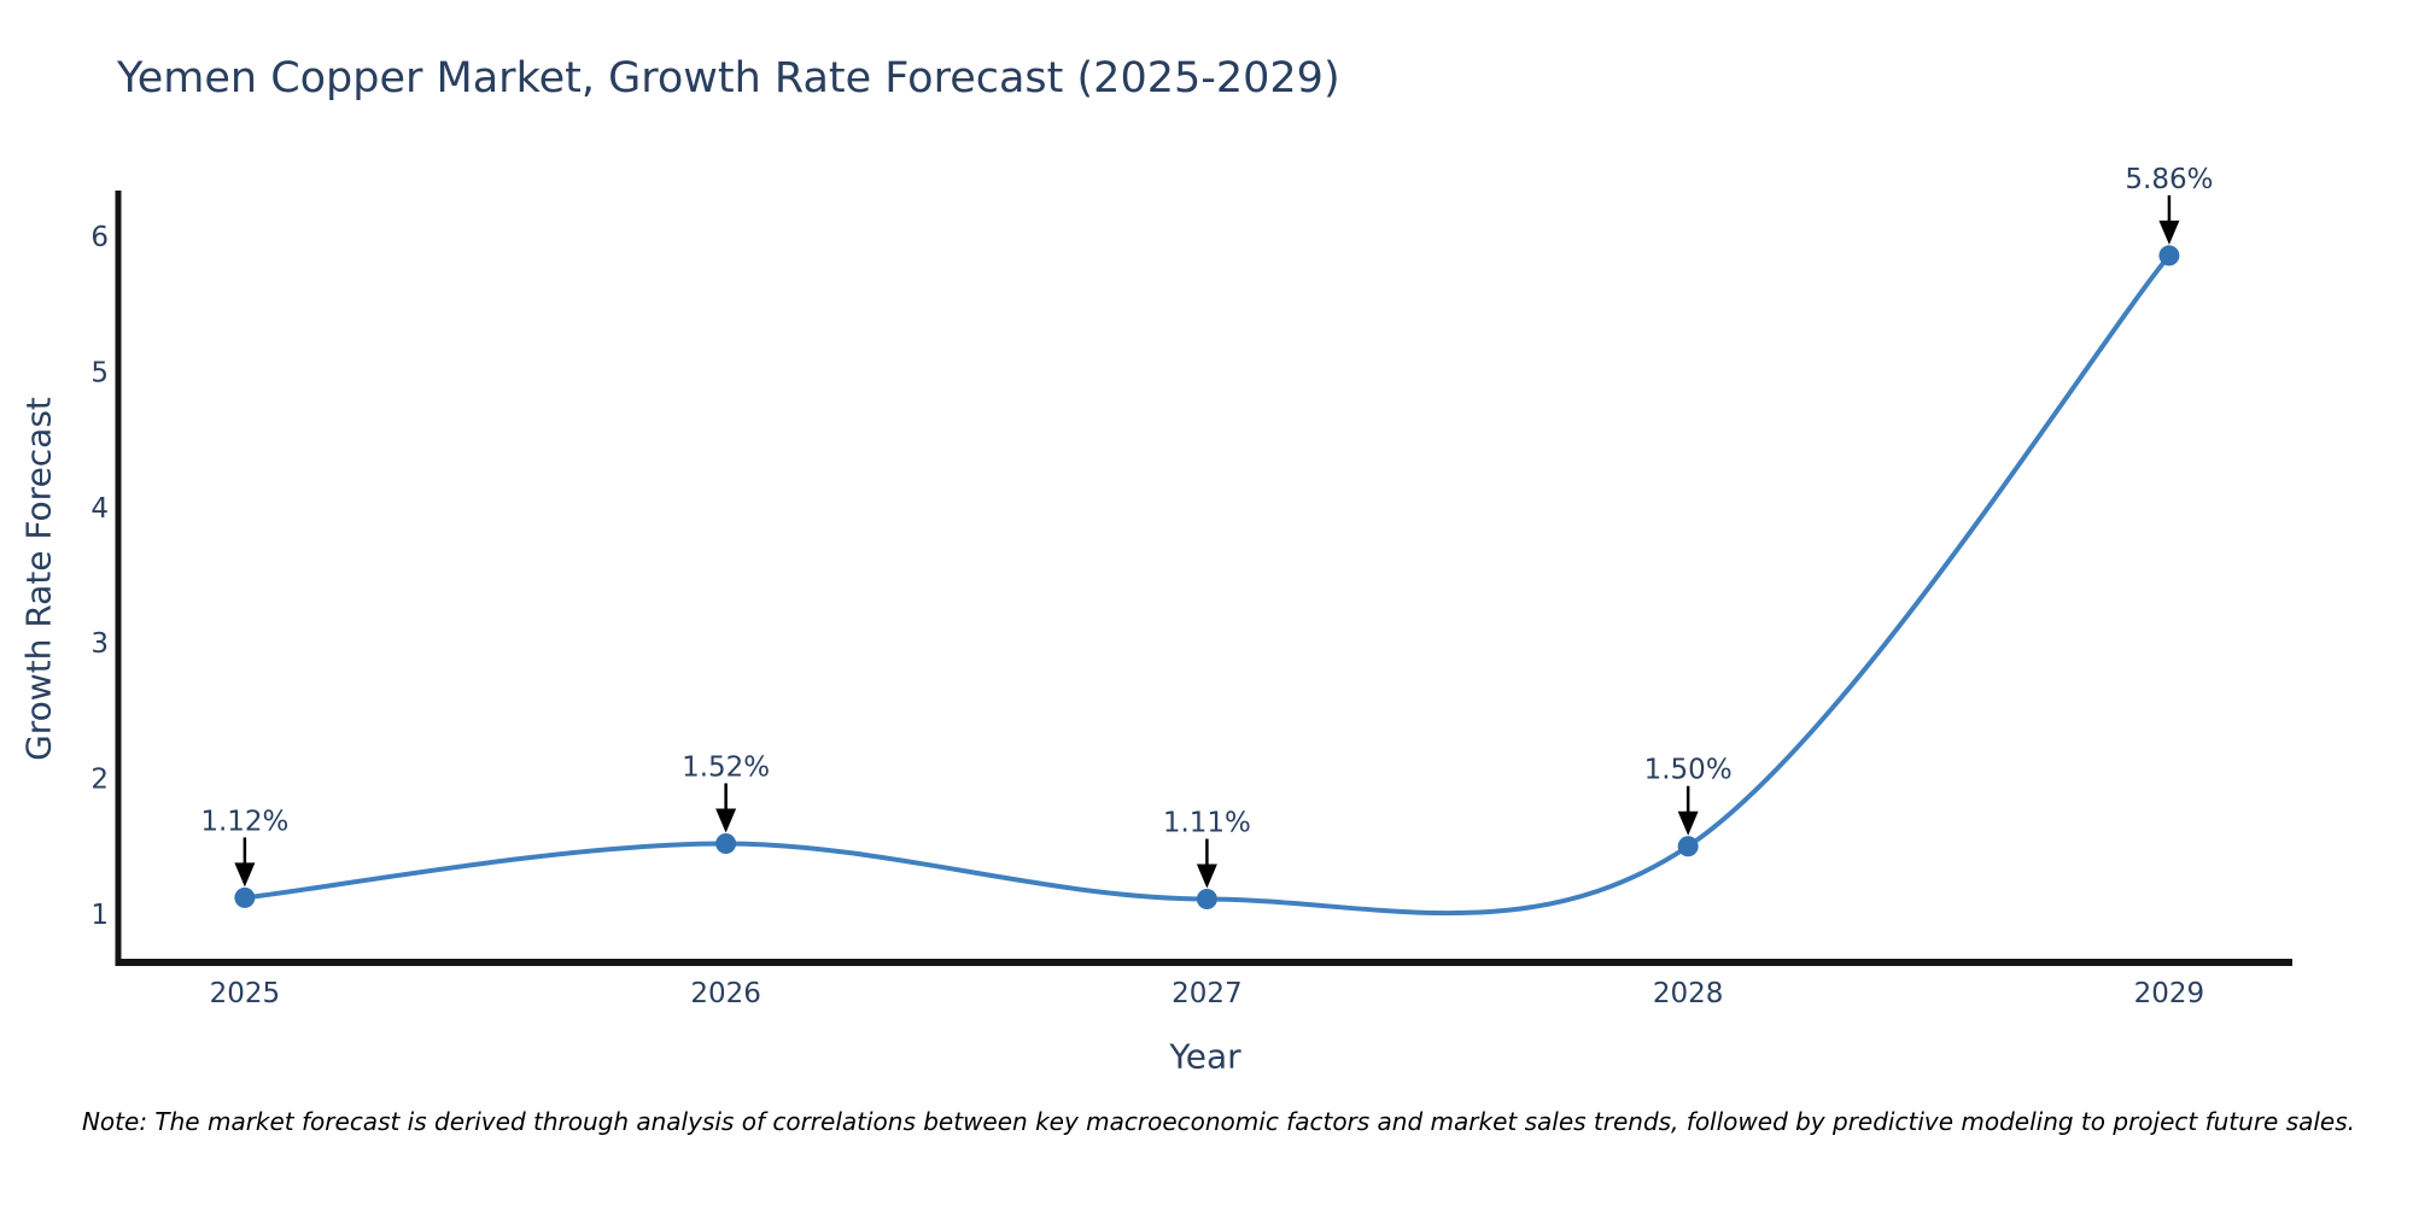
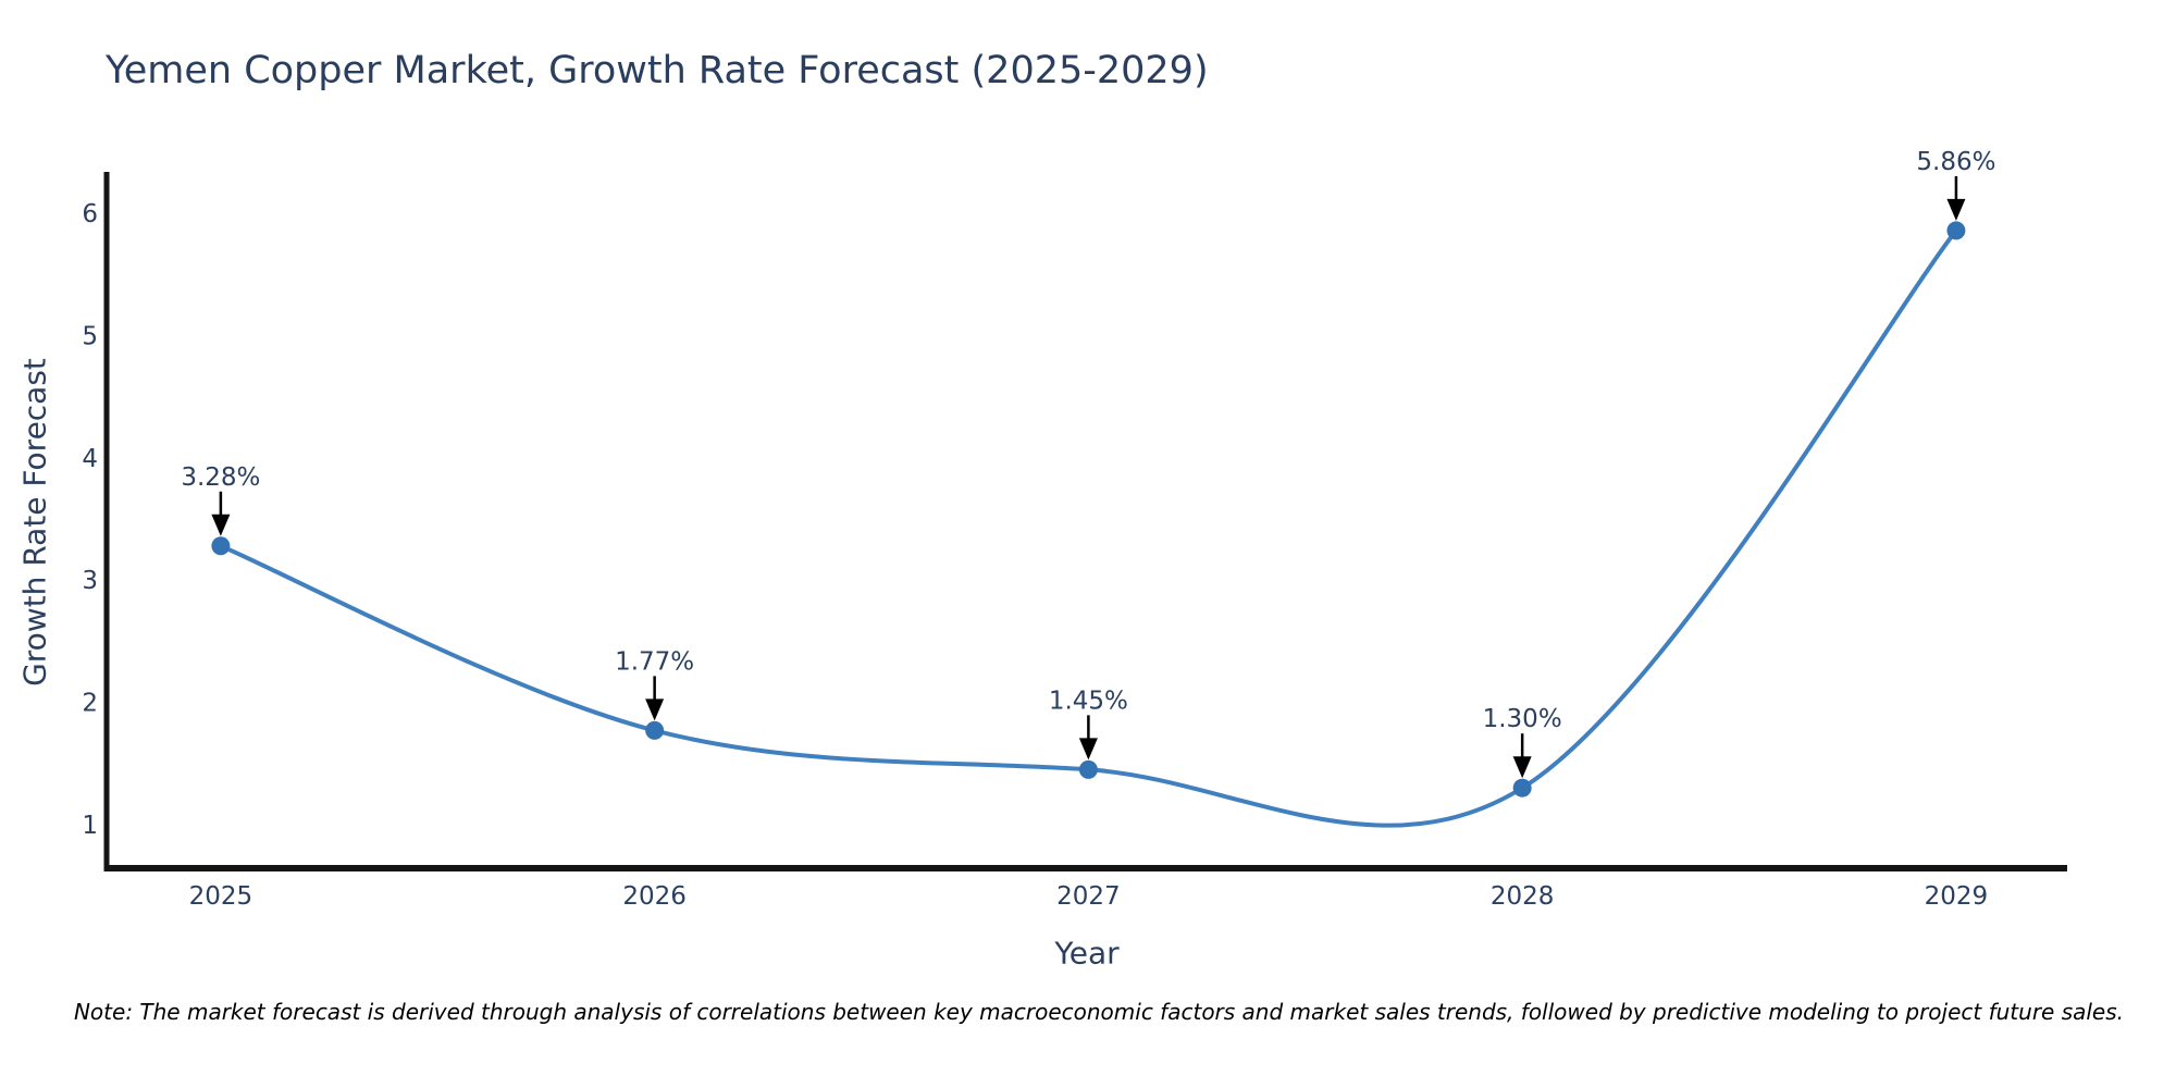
2025: 1.12% -> 3.28%
2026: 1.52% -> 1.77%
2027: 1.11% -> 1.45%
2028: 1.50% -> 1.30%
